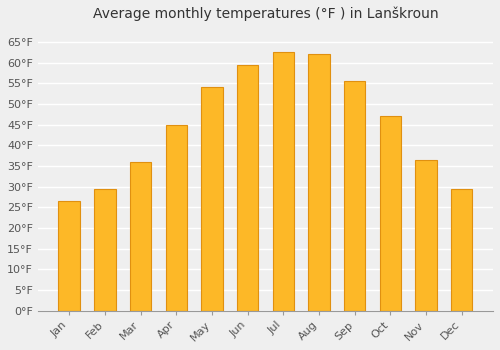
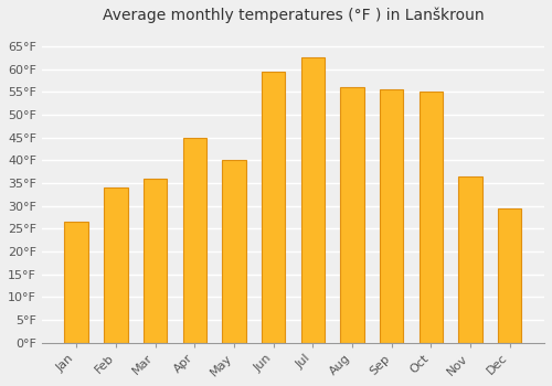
Feb: 29.5°F -> 34.0°F
May: 54.0°F -> 40.0°F
Aug: 62.0°F -> 56.0°F
Oct: 47.0°F -> 55.0°F
